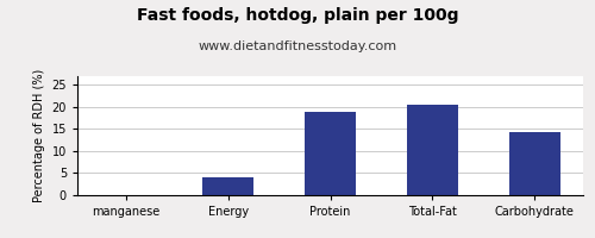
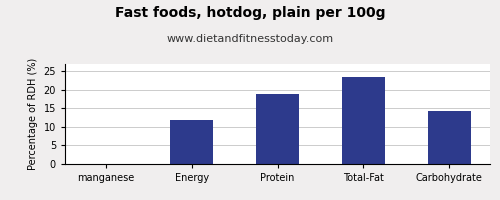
Energy: 4.0 -> 12.0
Total-Fat: 20.5 -> 23.5
